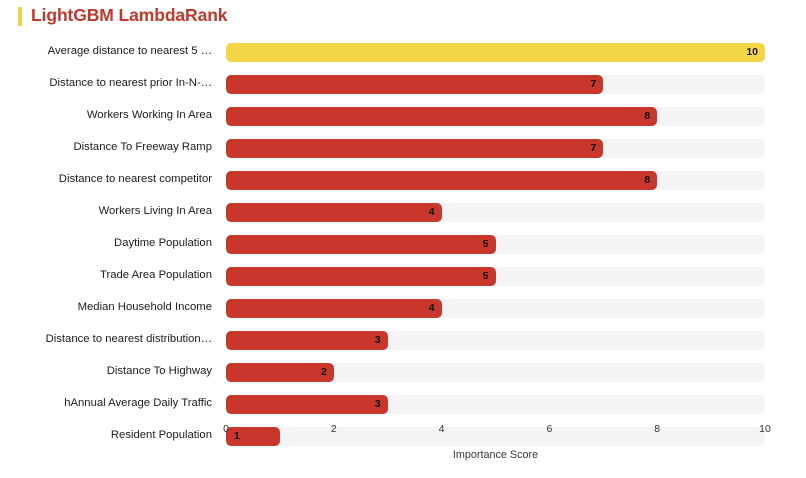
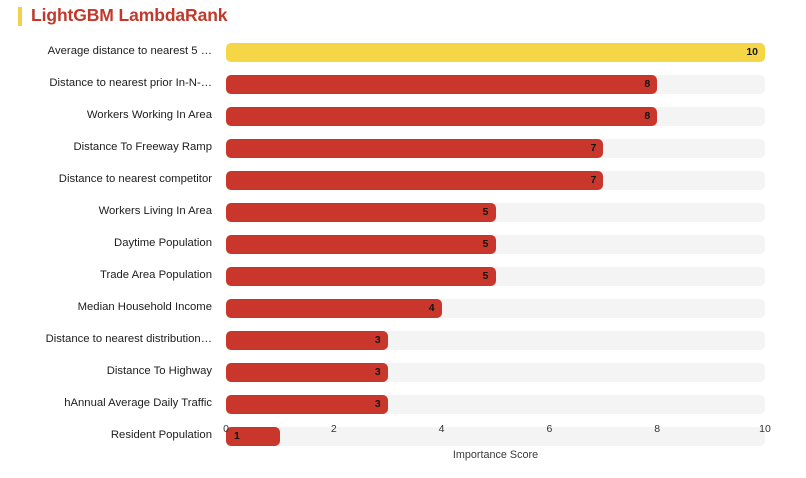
Distance to nearest prior In-N-…: 7 -> 8
Distance to nearest competitor: 8 -> 7
Workers Living In Area: 4 -> 5
Distance To Highway: 2 -> 3
